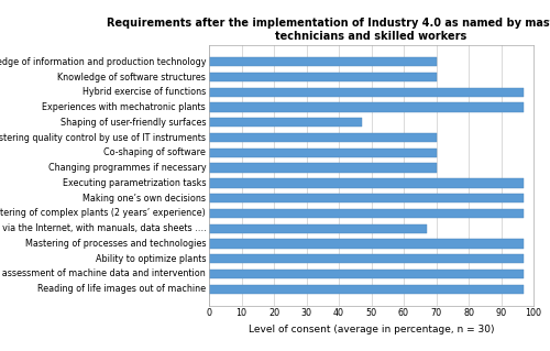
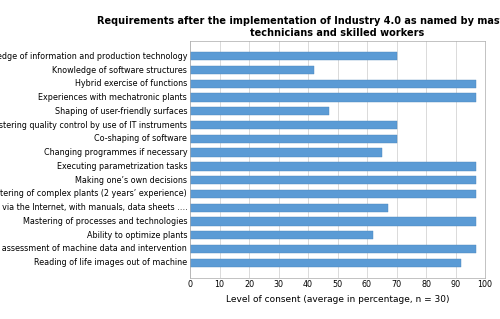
Knowledge of software structures: 70 -> 42
Changing programmes if necessary: 70 -> 65
Ability to optimize plants: 97 -> 62
Reading of life images out of machine: 97 -> 92
